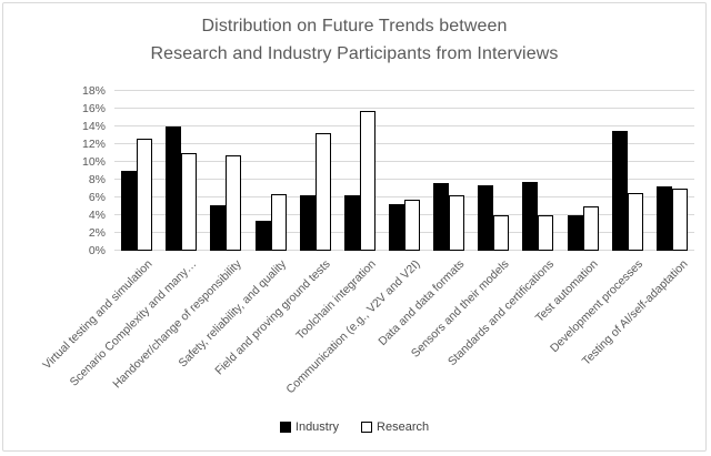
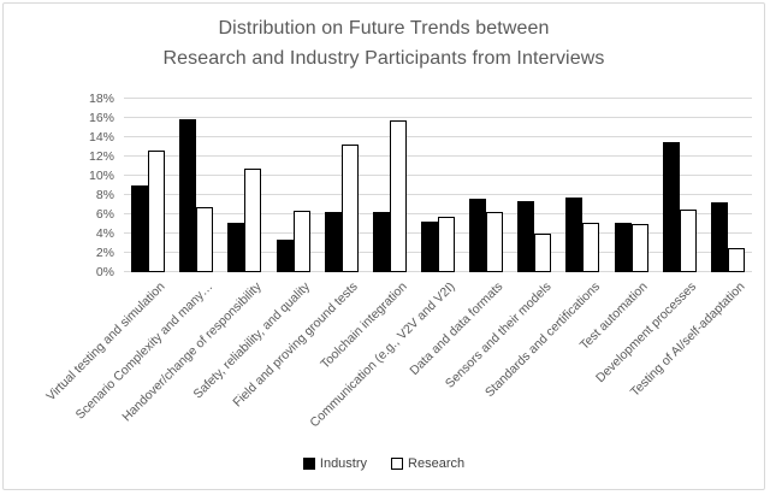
Industry/Scenario Complexity and many…: 14% -> 16%
Research/Scenario Complexity and many…: 11% -> 7%
Research/Standards and certifications: 4% -> 5%
Industry/Test automation: 4% -> 5%
Research/Testing of AI/self-adaptation: 7% -> 2%
